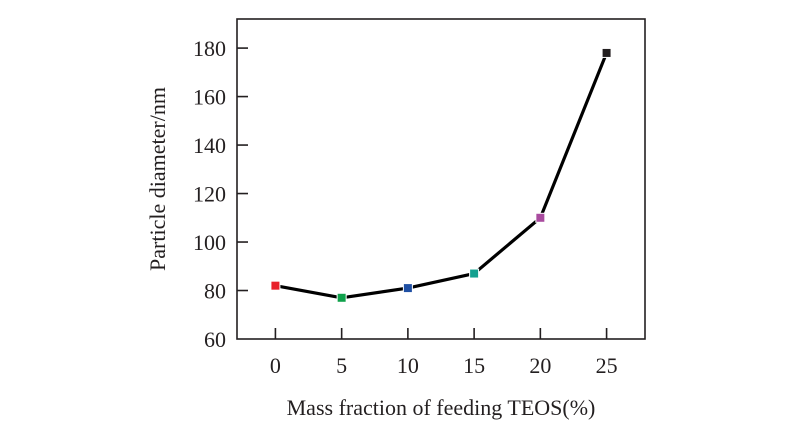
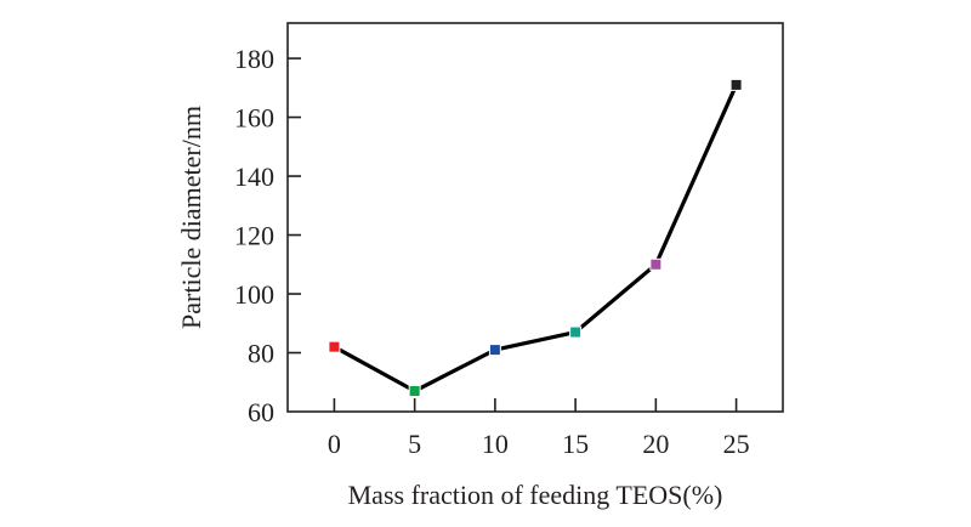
5: 77 -> 67
25: 178 -> 171
